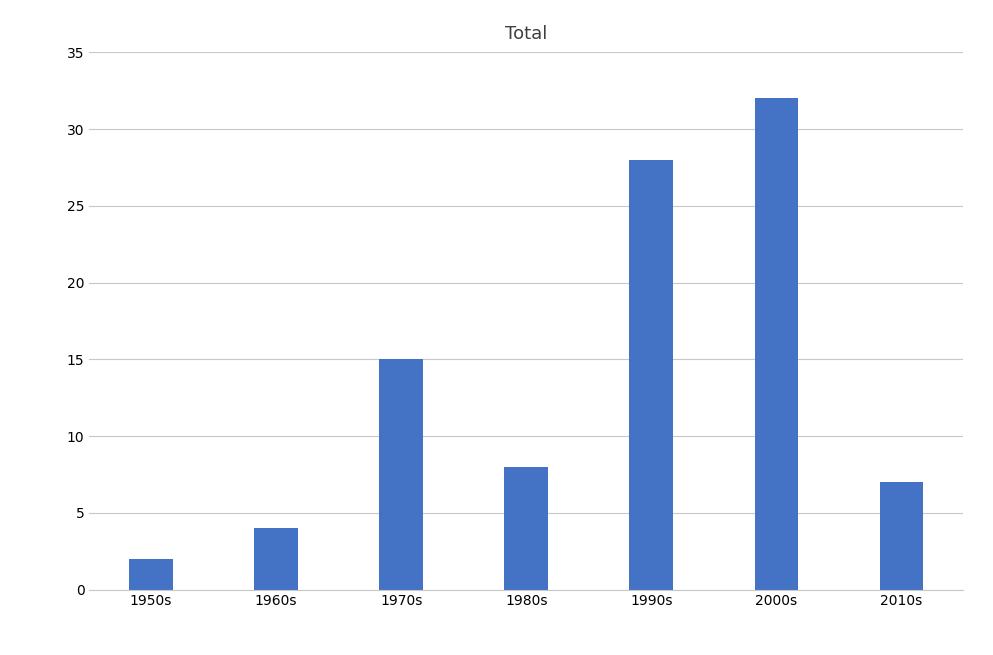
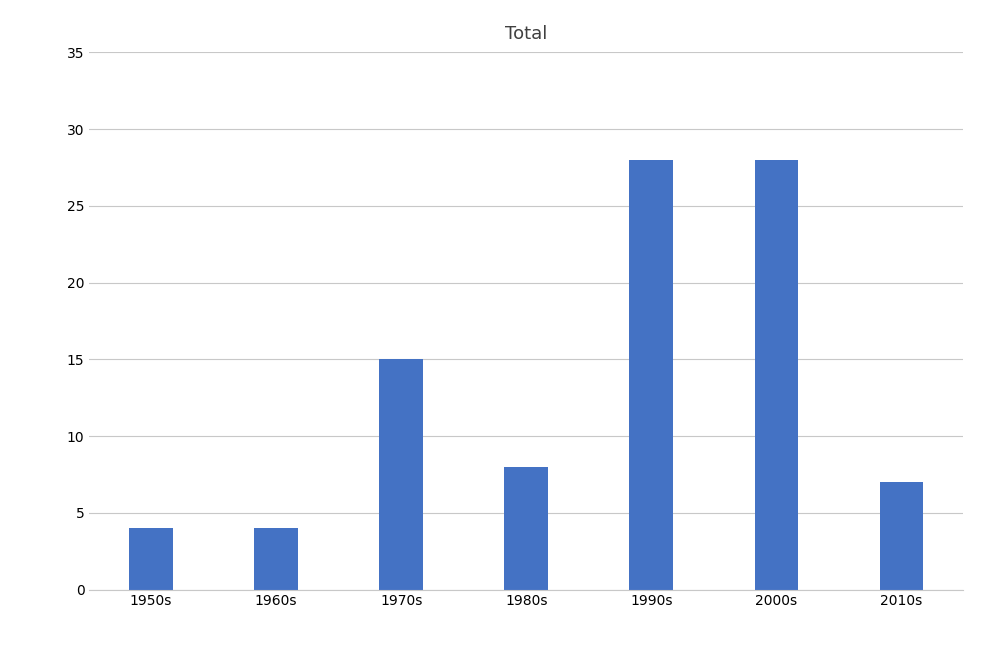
1950s: 2 -> 4
2000s: 32 -> 28
